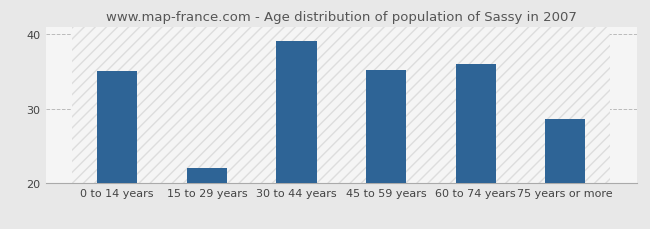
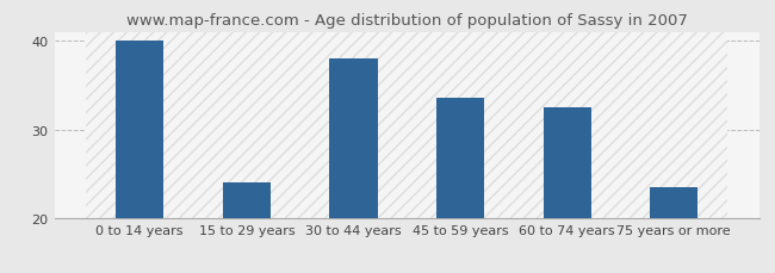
0 to 14 years: 35.0 -> 40.0
15 to 29 years: 22.0 -> 24.0
30 to 44 years: 39.0 -> 38.0
45 to 59 years: 35.2 -> 33.5
60 to 74 years: 36.0 -> 32.5
75 years or more: 28.6 -> 23.5
